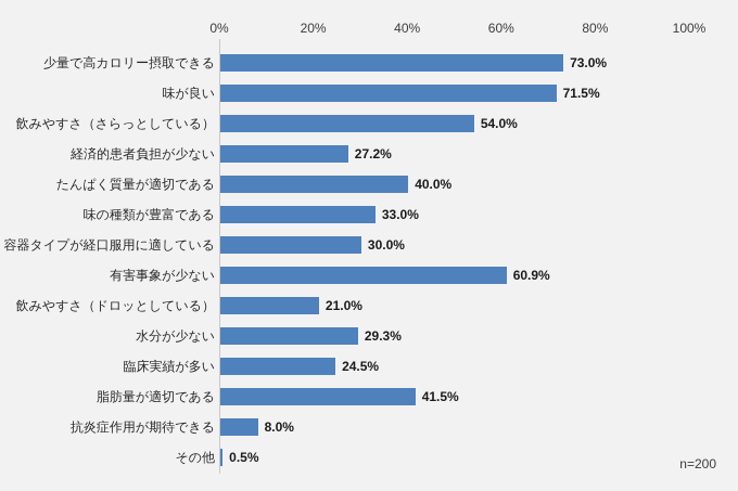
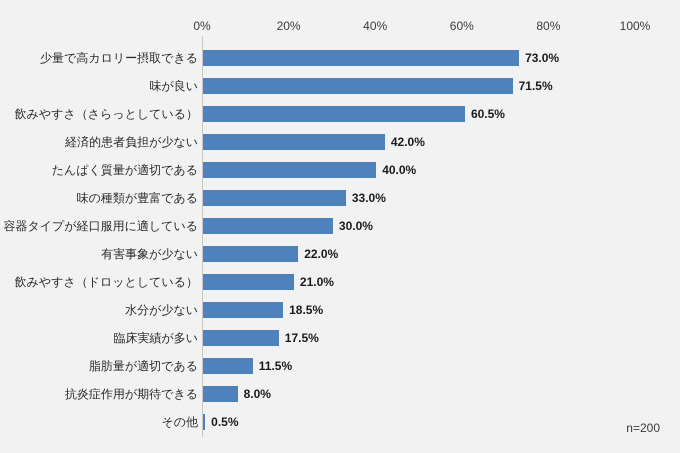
飲みやすさ（さらっとしている）: 54.0% -> 60.5%
経済的患者負担が少ない: 27.2% -> 42.0%
有害事象が少ない: 60.9% -> 22.0%
水分が少ない: 29.3% -> 18.5%
臨床実績が多い: 24.5% -> 17.5%
脂肪量が適切である: 41.5% -> 11.5%
